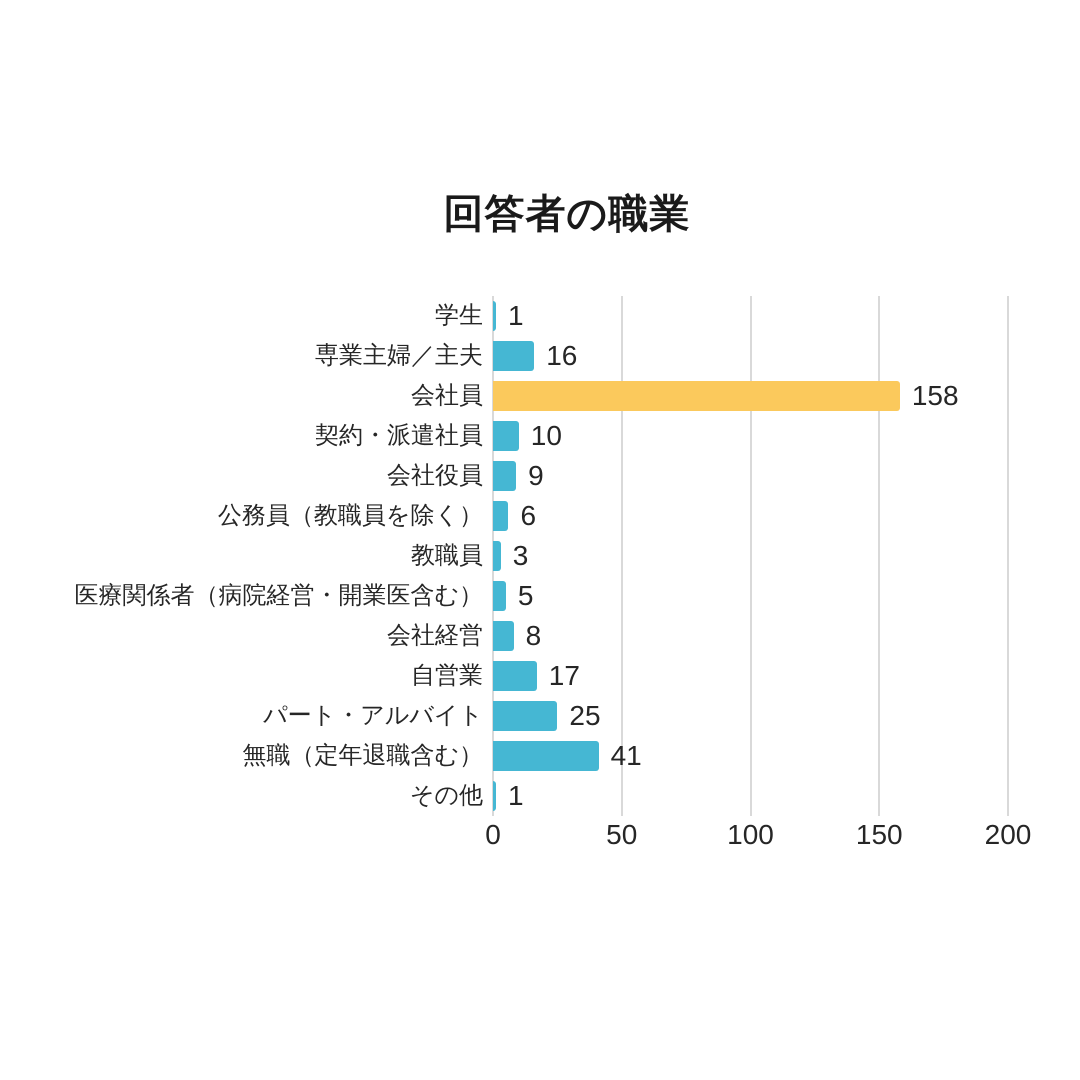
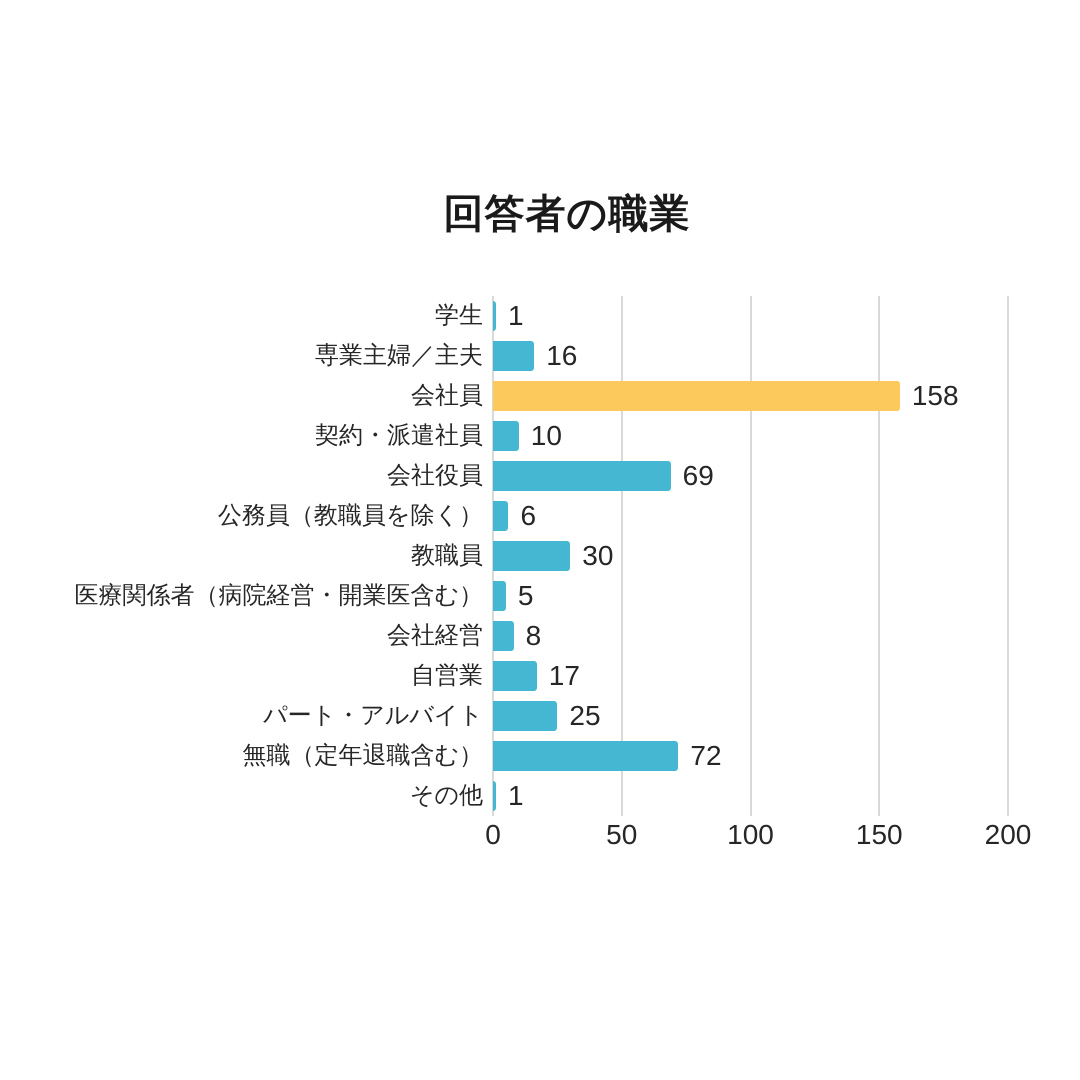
会社役員: 9 -> 69
教職員: 3 -> 30
無職（定年退職含む）: 41 -> 72
